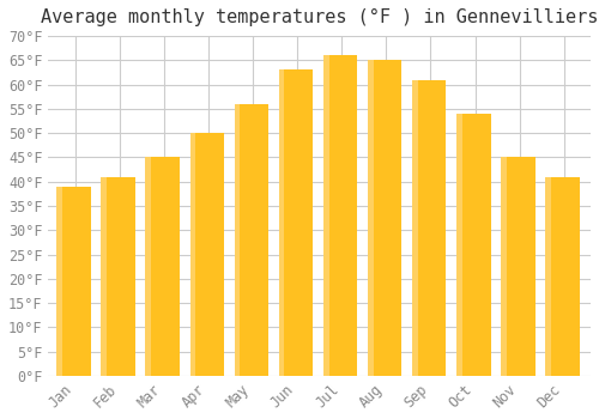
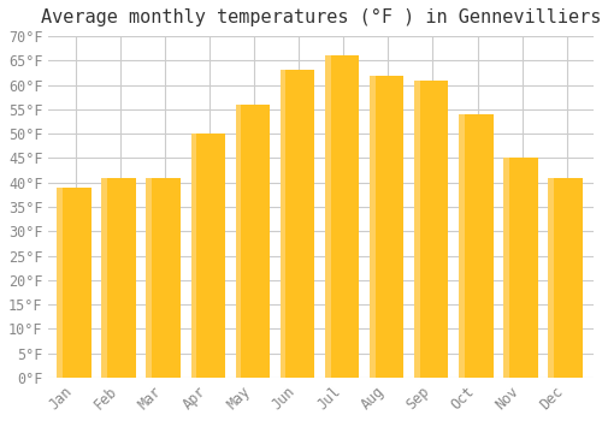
Mar: 45°F -> 41°F
Aug: 65°F -> 62°F
